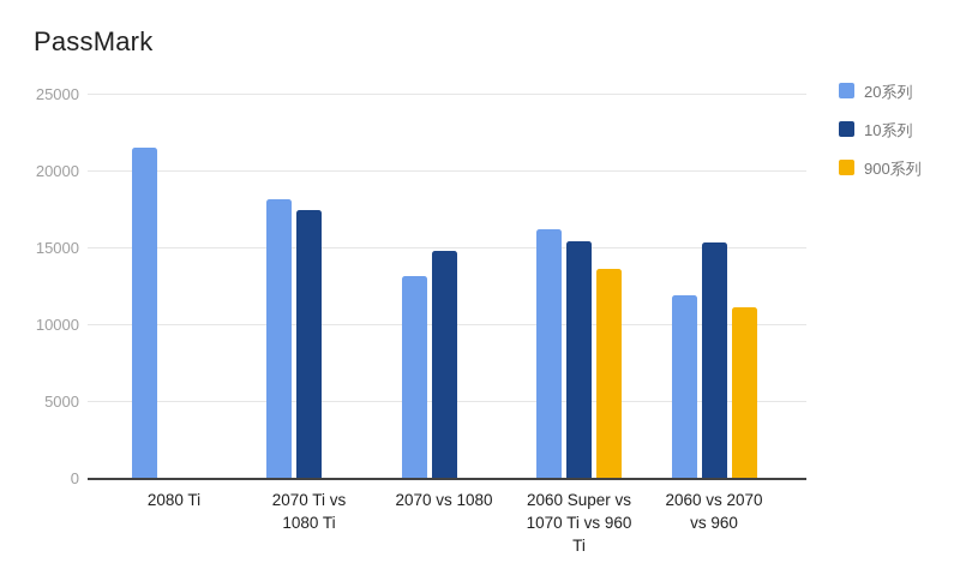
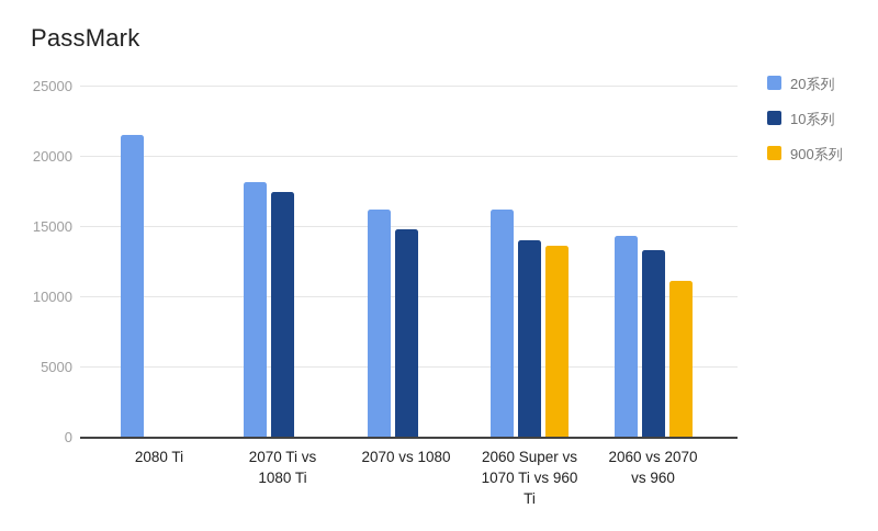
20系列/2070 vs 1080: 13100 -> 16200
10系列/2060 Super vs 1070 Ti vs 960 Ti: 15400 -> 14000
20系列/2060 vs 2070 vs 960: 11900 -> 14300
10系列/2060 vs 2070 vs 960: 15300 -> 13300
